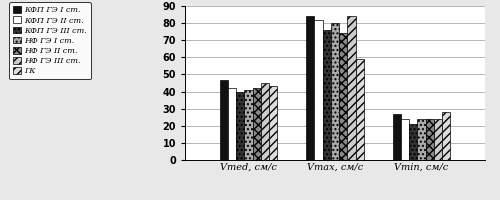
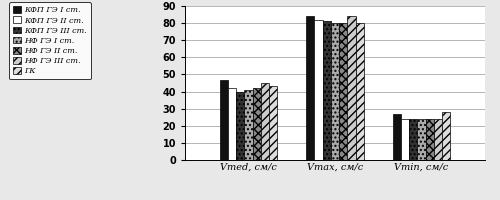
КФП ГЭ III ст./Vmax, см/с: 76 -> 81
НФ ГЭ II ст./Vmax, см/с: 74 -> 80
ГК/Vmax, см/с: 59 -> 80
КФП ГЭ III ст./Vmin, см/с: 21 -> 24
